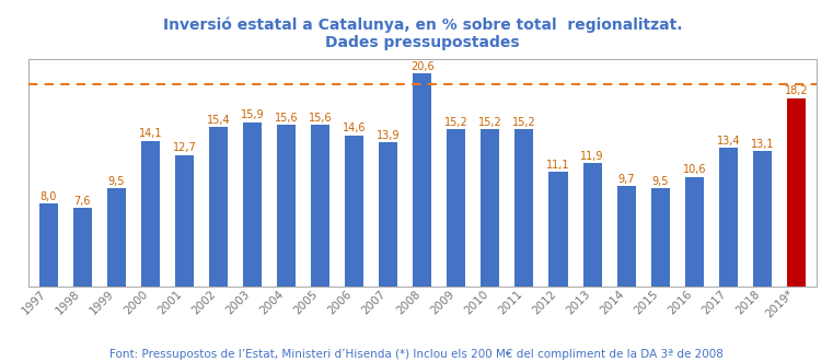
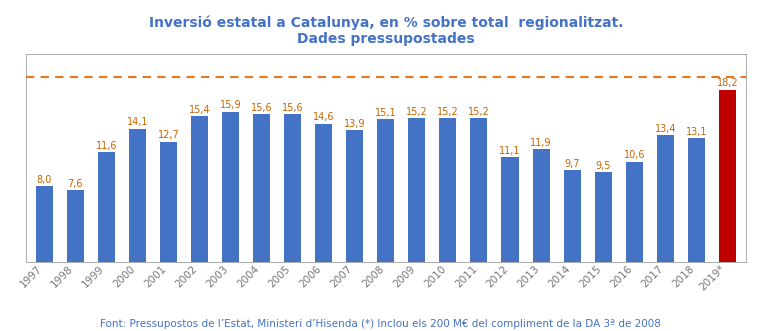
1999: 9,5 -> 11,6
2008: 20,6 -> 15,1
